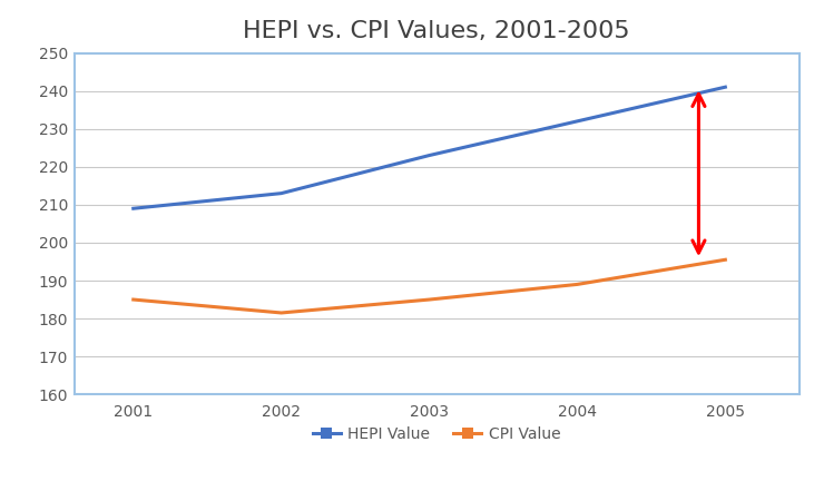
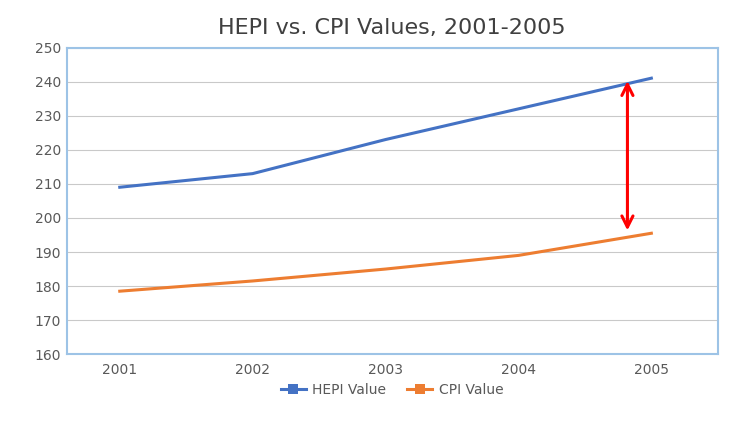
CPI Value/2001: 185.0 -> 178.5
